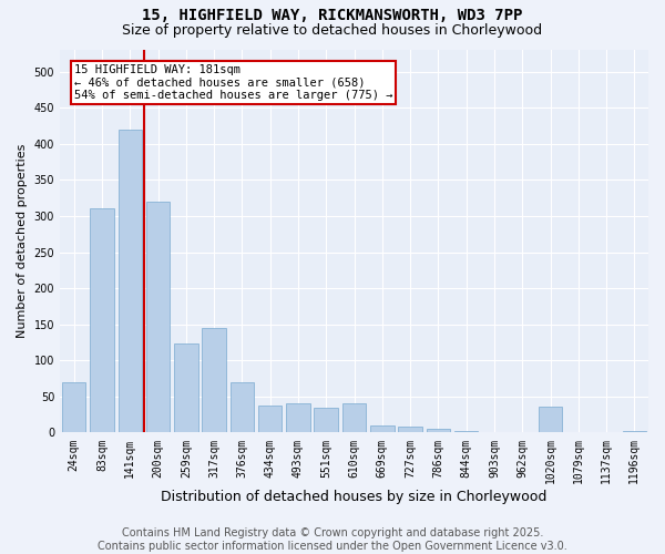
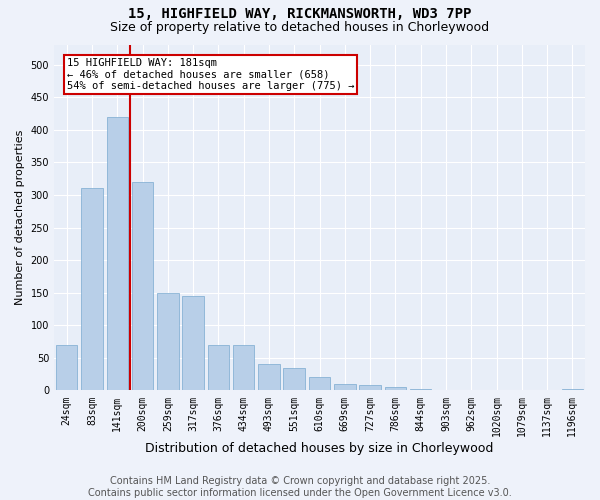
259sqm: 124 -> 150
434sqm: 38 -> 70
610sqm: 40 -> 20
1020sqm: 36 -> 1
